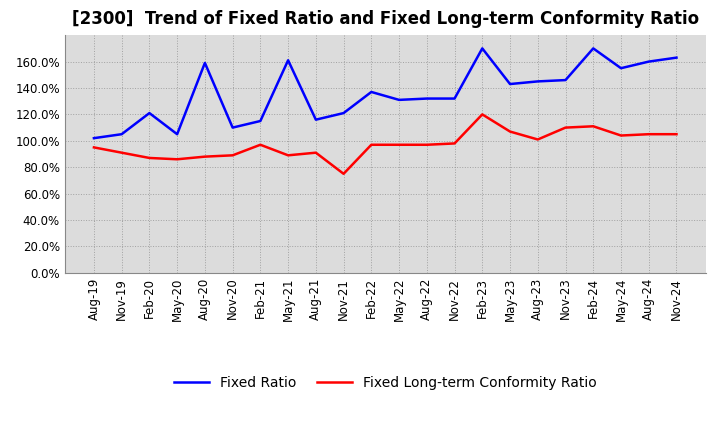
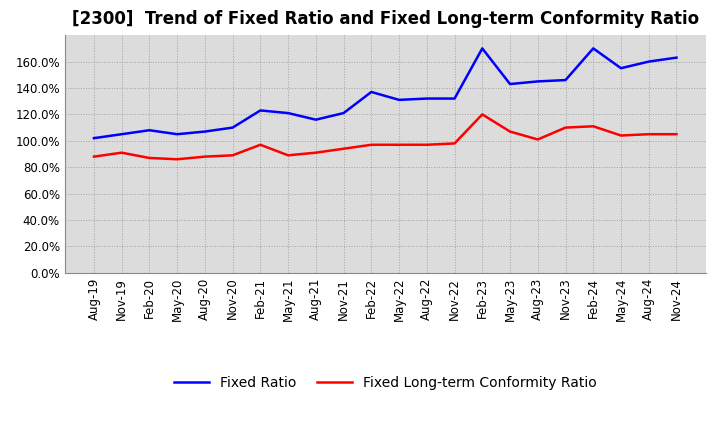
Fixed Long-term Conformity Ratio/Aug-19: 95% -> 88%
Fixed Ratio/Feb-20: 121% -> 108%
Fixed Ratio/Aug-20: 159% -> 107%
Fixed Ratio/Feb-21: 115% -> 123%
Fixed Ratio/May-21: 161% -> 121%
Fixed Long-term Conformity Ratio/Nov-21: 75% -> 94%
